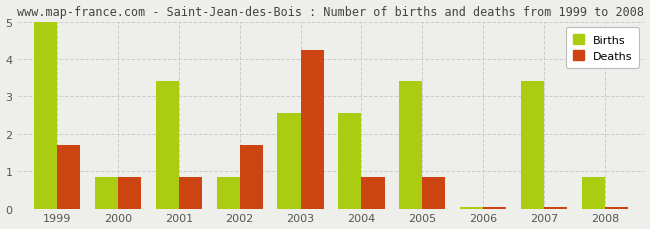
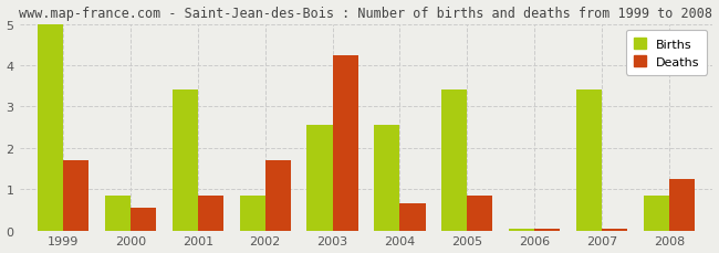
Deaths/2000: 0.85 -> 0.55
Deaths/2004: 0.85 -> 0.65
Deaths/2008: 0.05 -> 1.25
